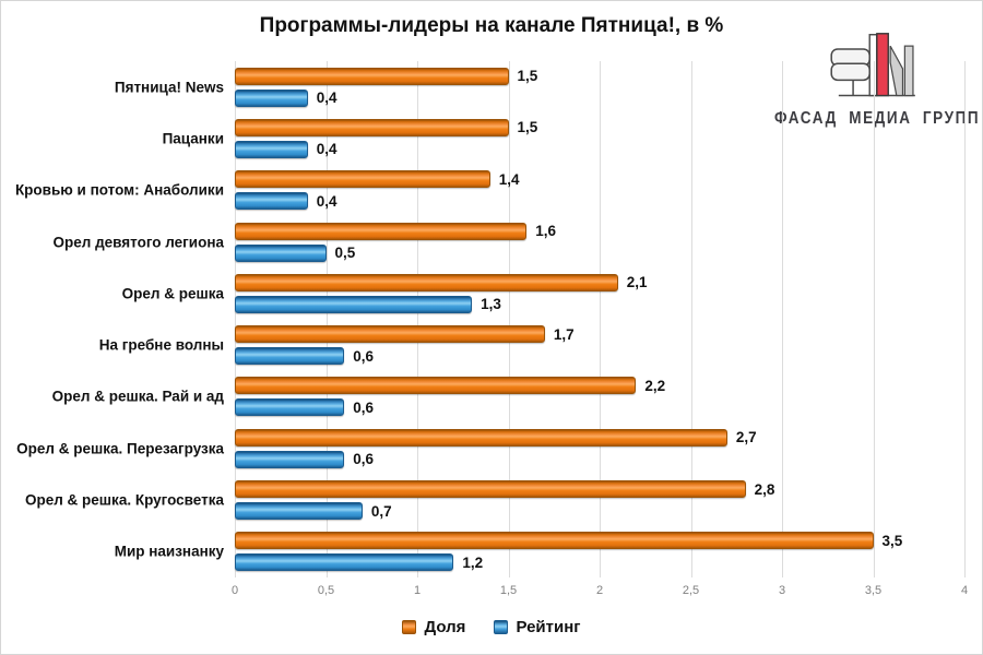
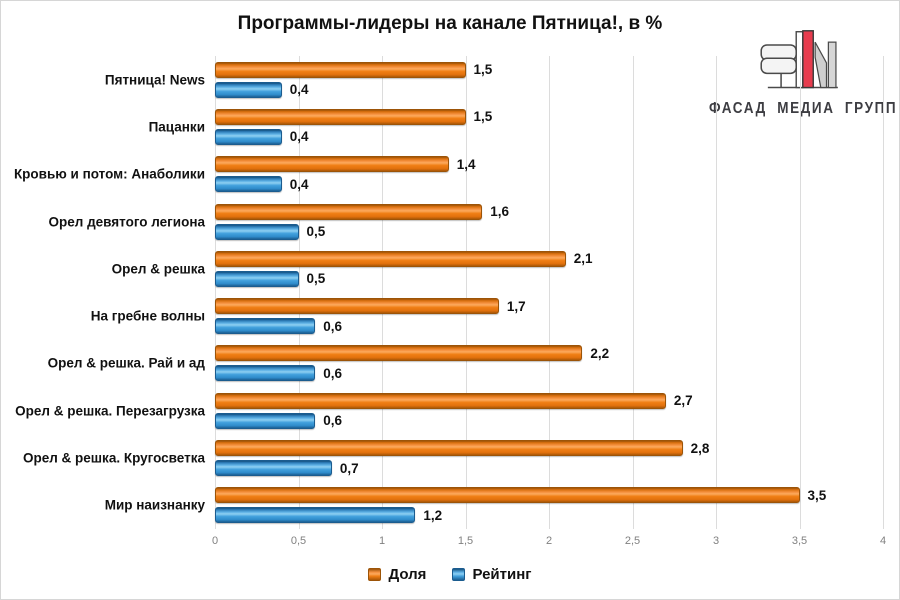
Рейтинг/Орел & решка: 1,3 -> 0,5
